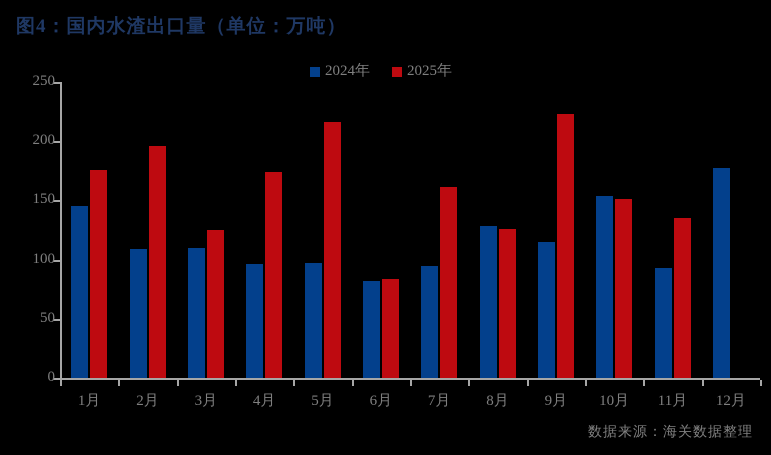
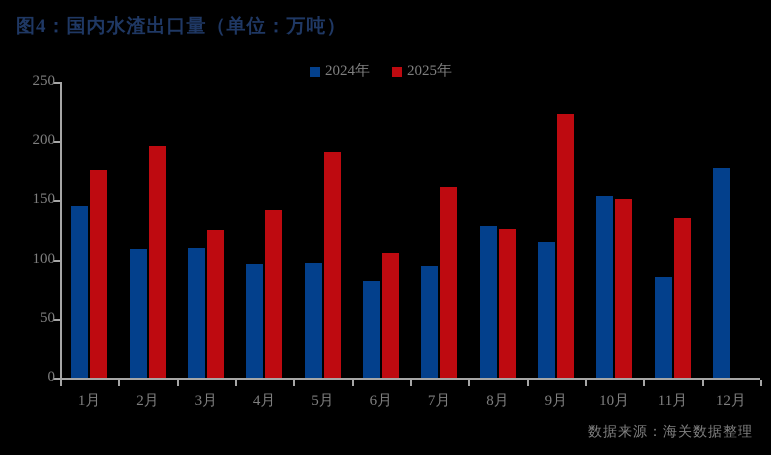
2025年/4月: 174 -> 142
2025年/5月: 216 -> 191
2025年/6月: 84 -> 106
2024年/11月: 93 -> 85
